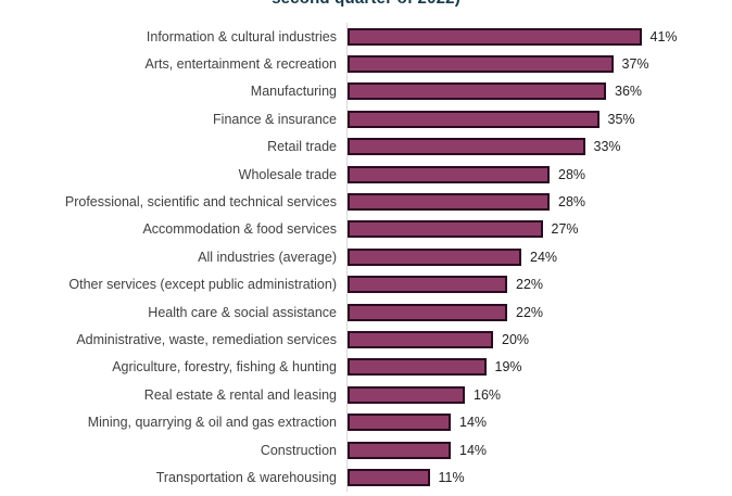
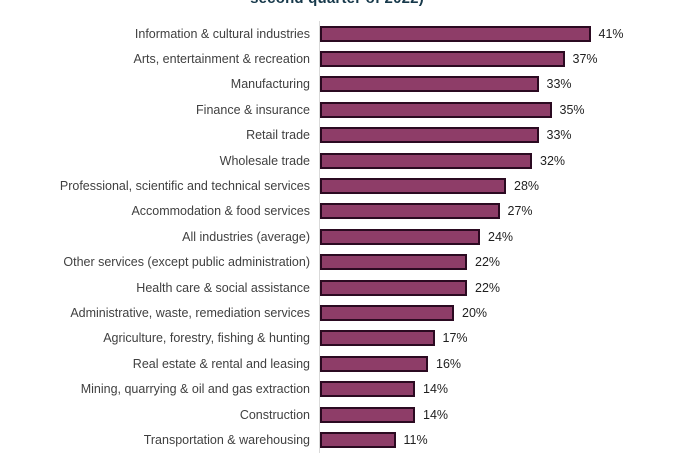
Manufacturing: 36% -> 33%
Wholesale trade: 28% -> 32%
Agriculture, forestry, fishing & hunting: 19% -> 17%
